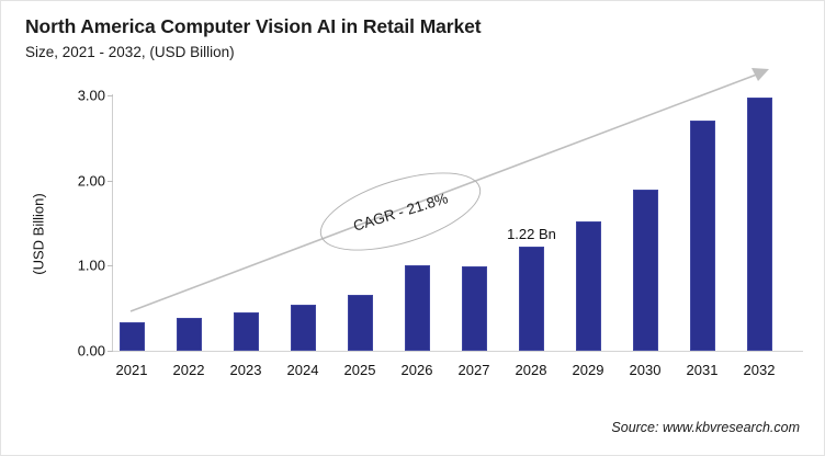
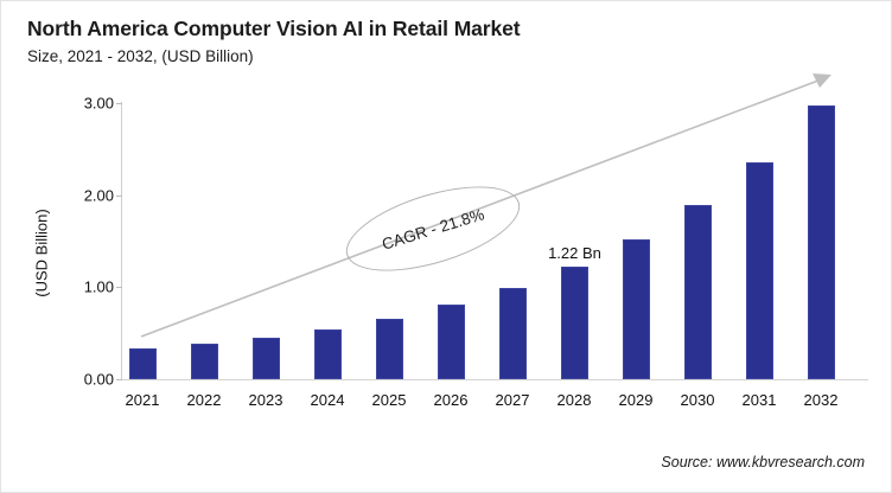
2026: 1.0 -> 0.8
2031: 2.7 -> 2.4
